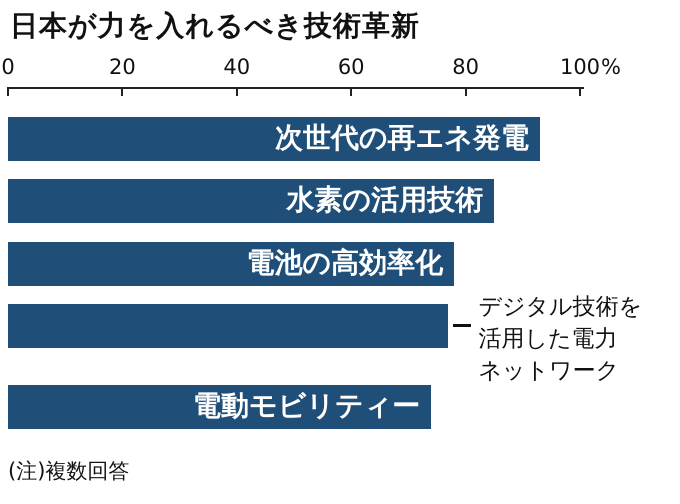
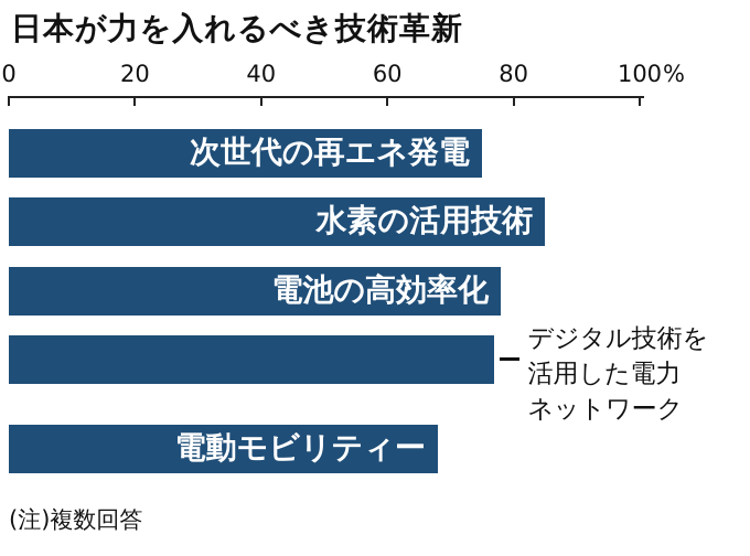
次世代の再エネ発電: 93 -> 75
電動モビリティー: 74 -> 68
